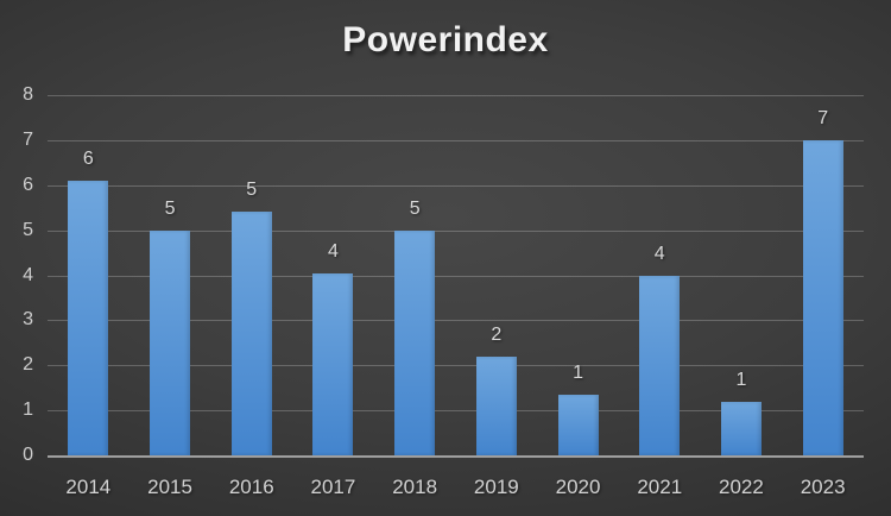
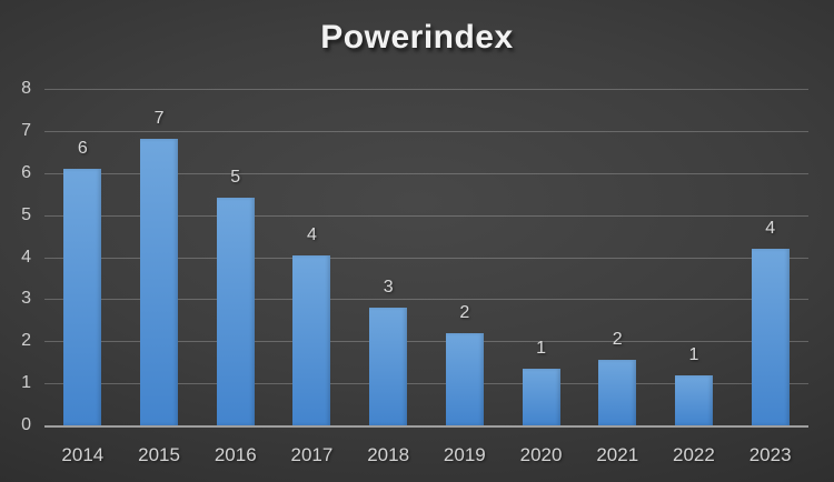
2015: 5 -> 7
2018: 5 -> 3
2021: 4 -> 2
2023: 7 -> 4
